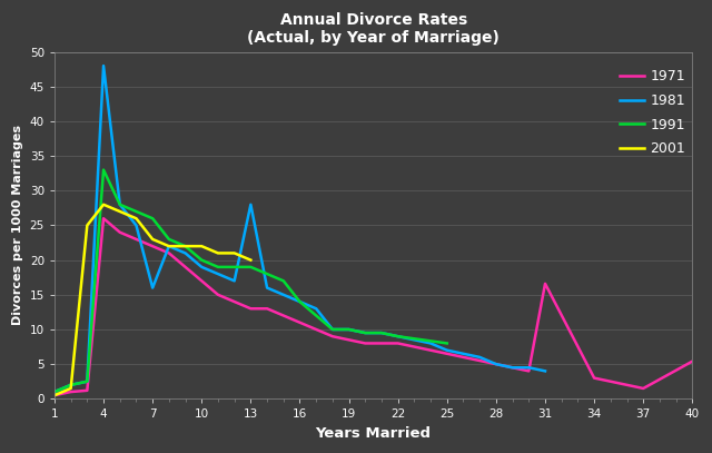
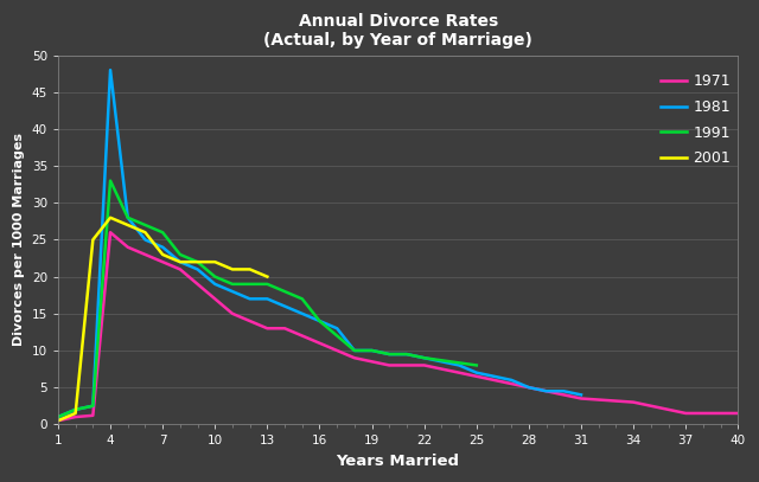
1981/7: 16.0 -> 24.0
1981/13: 28.0 -> 17.0
1971/31: 16.6 -> 3.5
1971/40: 5.4 -> 1.5
